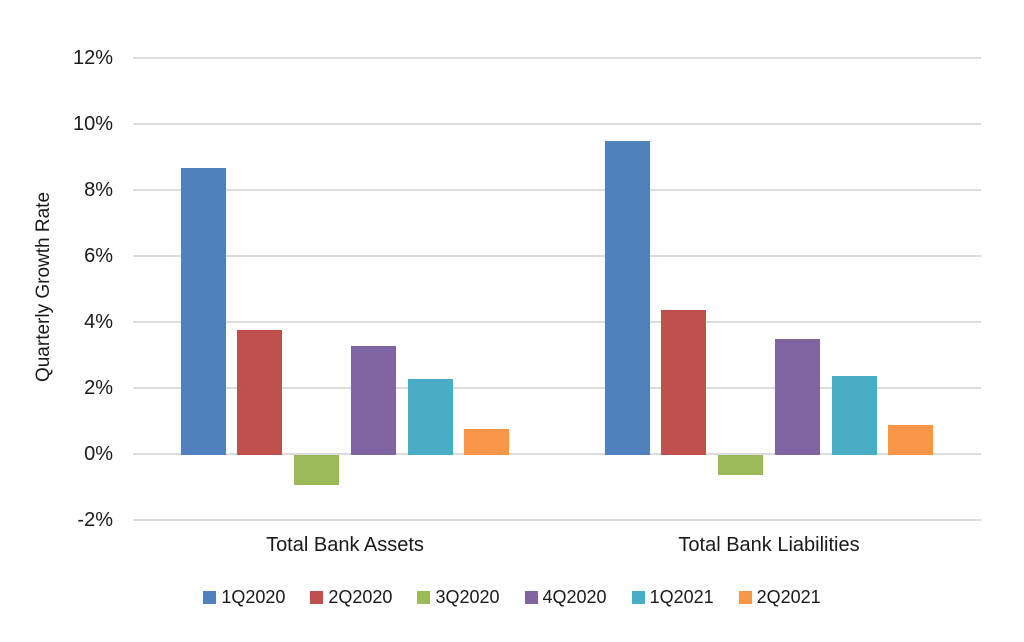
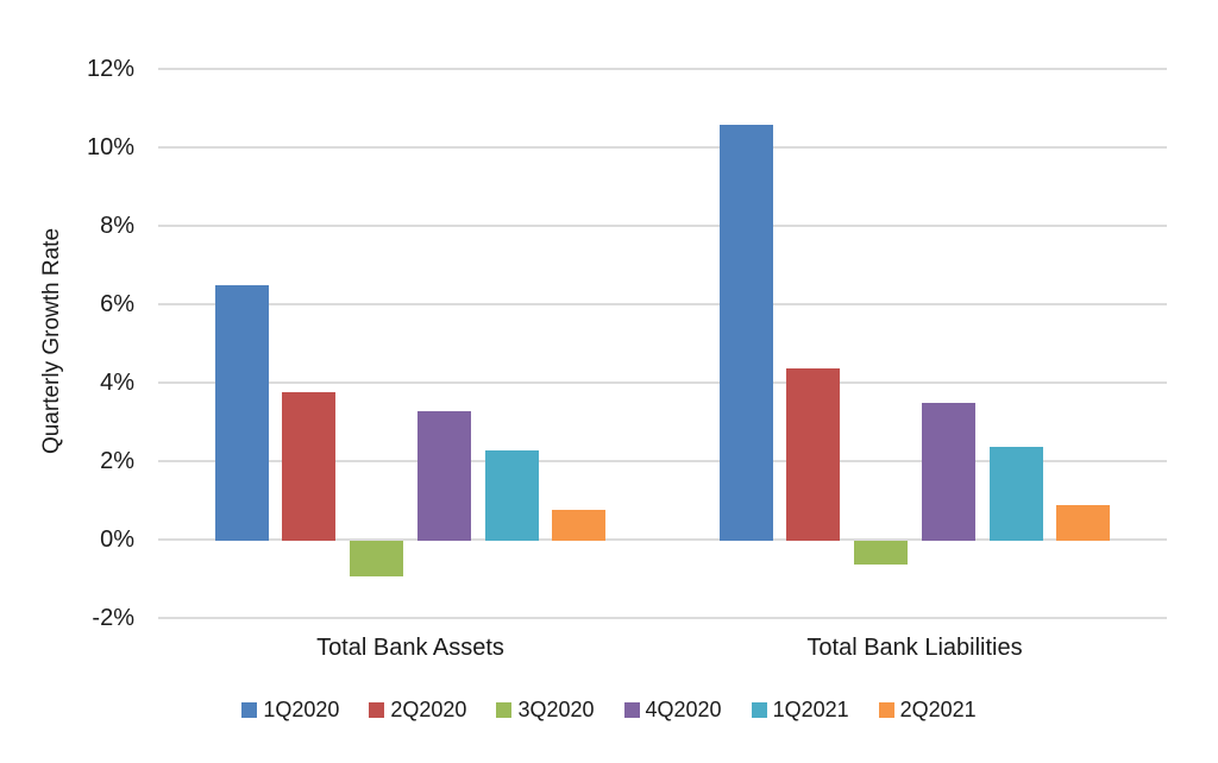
1Q2020/Total Bank Assets: 8.7% -> 6.5%
1Q2020/Total Bank Liabilities: 9.5% -> 10.6%
